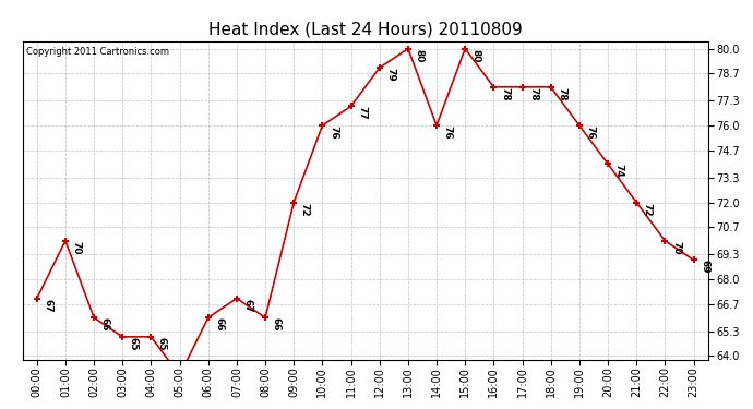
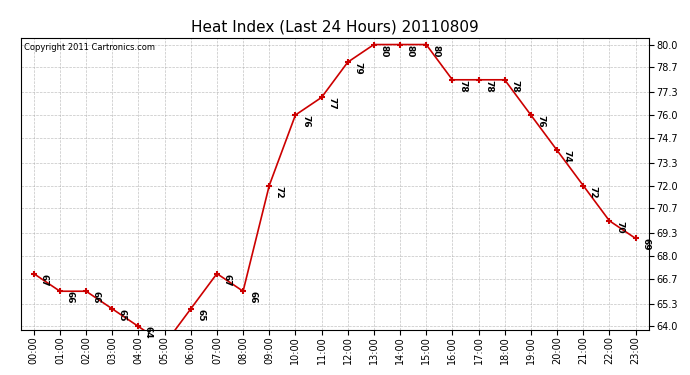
01:00: 70 -> 66
04:00: 65 -> 64
06:00: 66 -> 65
14:00: 76 -> 80
